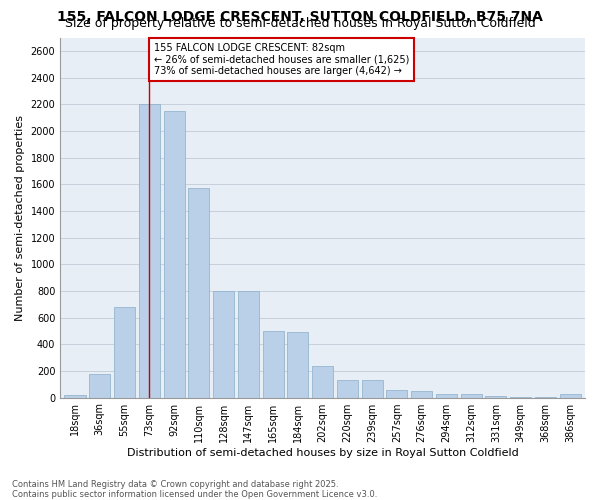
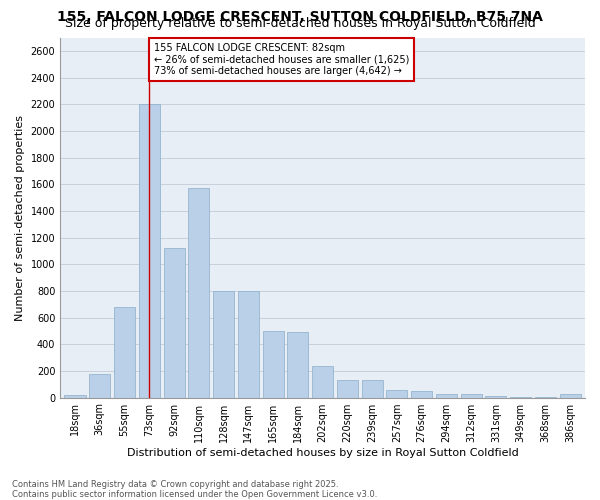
92sqm: 2150 -> 1120
